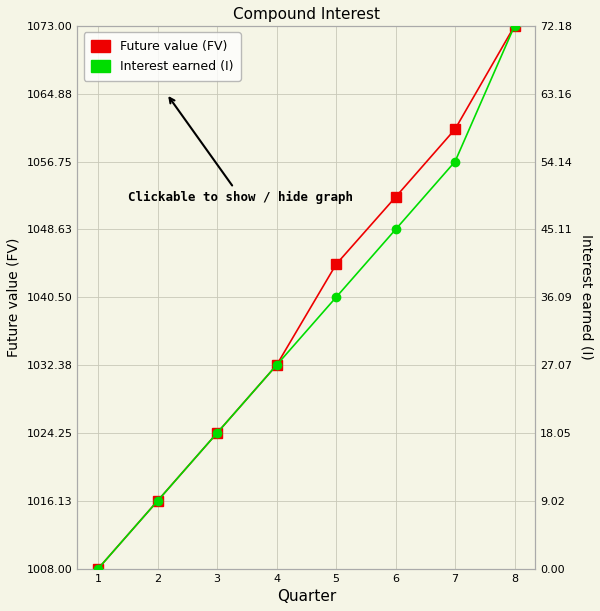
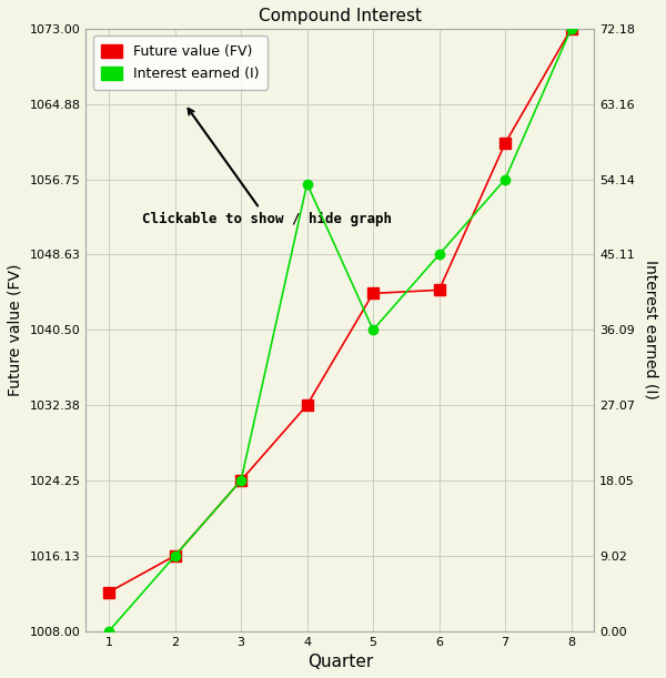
Future value (FV)/1: 1008.0 -> 1012.2
Interest earned (I)/4: 27.1 -> 53.6
Future value (FV)/6: 1052.5 -> 1044.8
